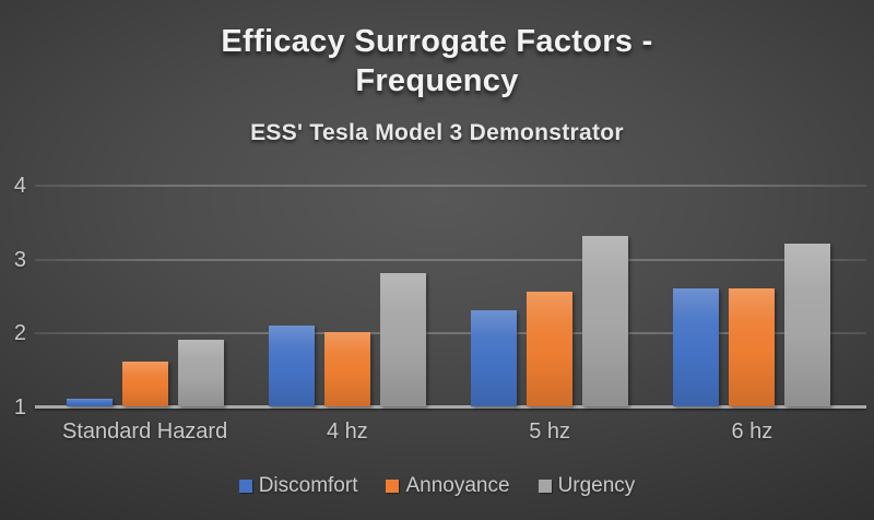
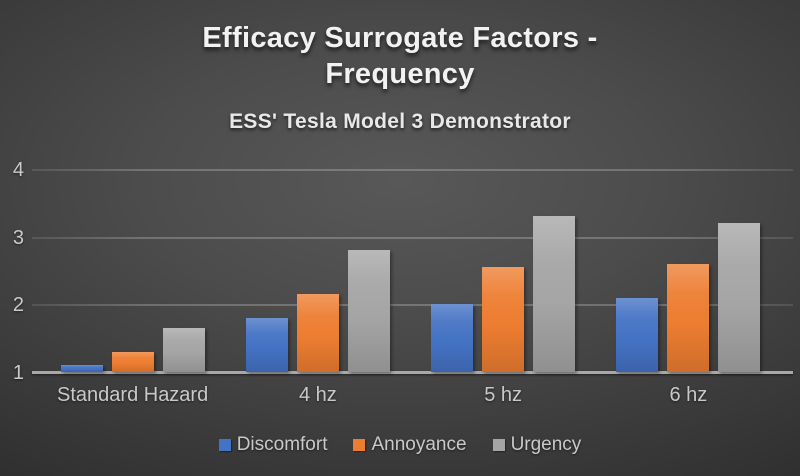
Annoyance/Standard Hazard: 1.6 -> 1.3
Urgency/Standard Hazard: 1.9 -> 1.6
Discomfort/4 hz: 2.1 -> 1.8
Annoyance/4 hz: 2.0 -> 2.1
Discomfort/5 hz: 2.3 -> 2.0
Discomfort/6 hz: 2.6 -> 2.1
